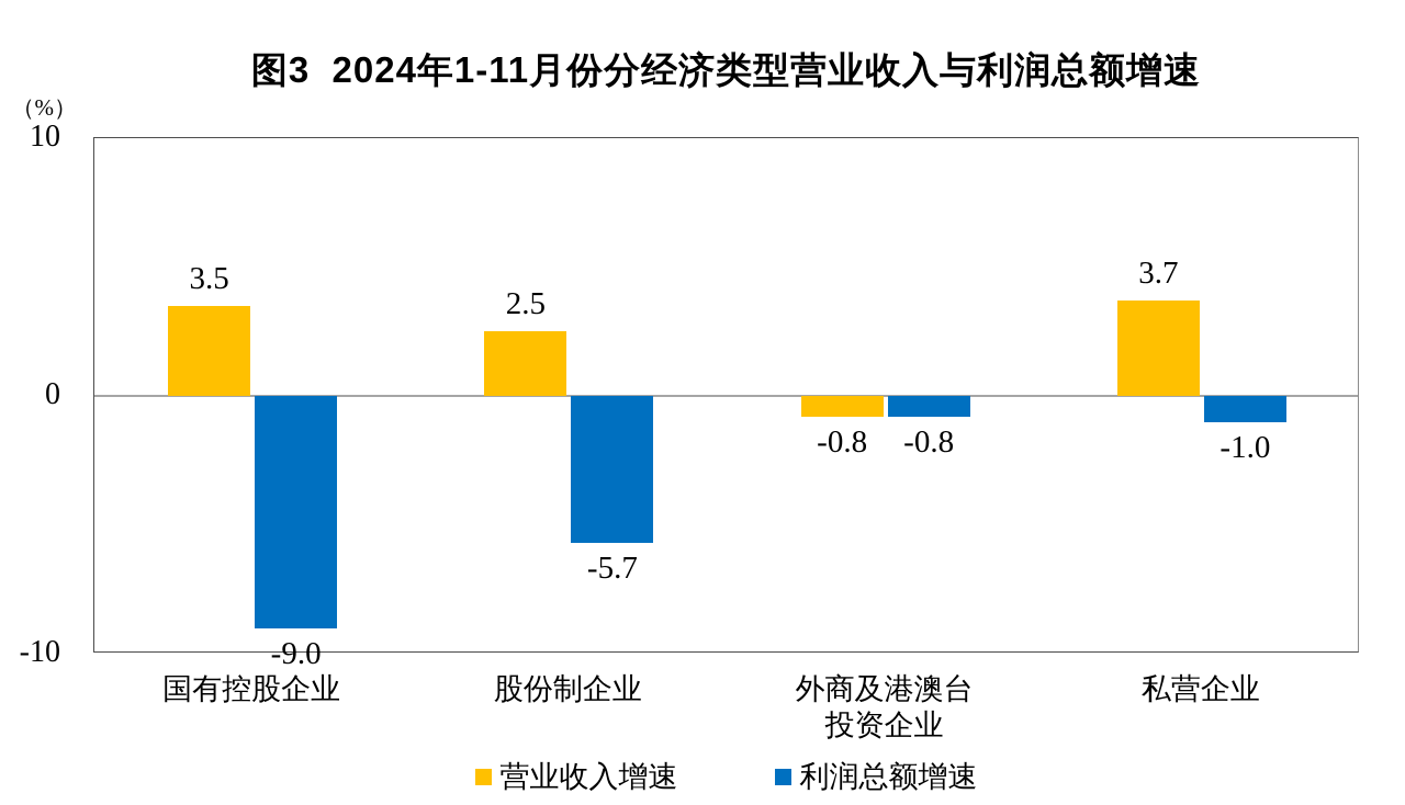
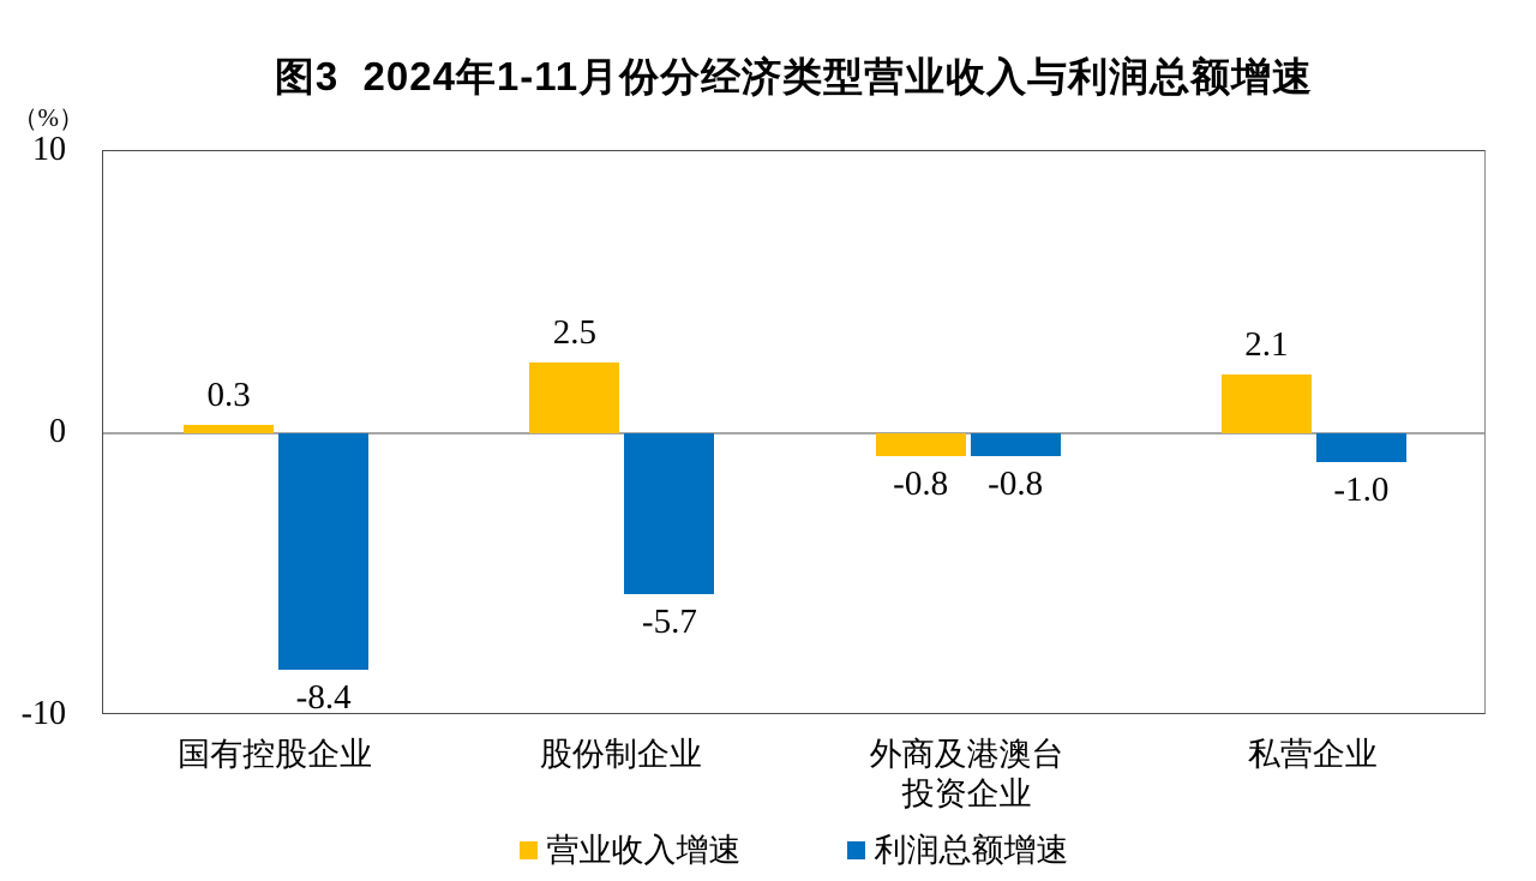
营业收入增速/国有控股企业: 3.5 -> 0.3
利润总额增速/国有控股企业: -9.0 -> -8.4
营业收入增速/私营企业: 3.7 -> 2.1
